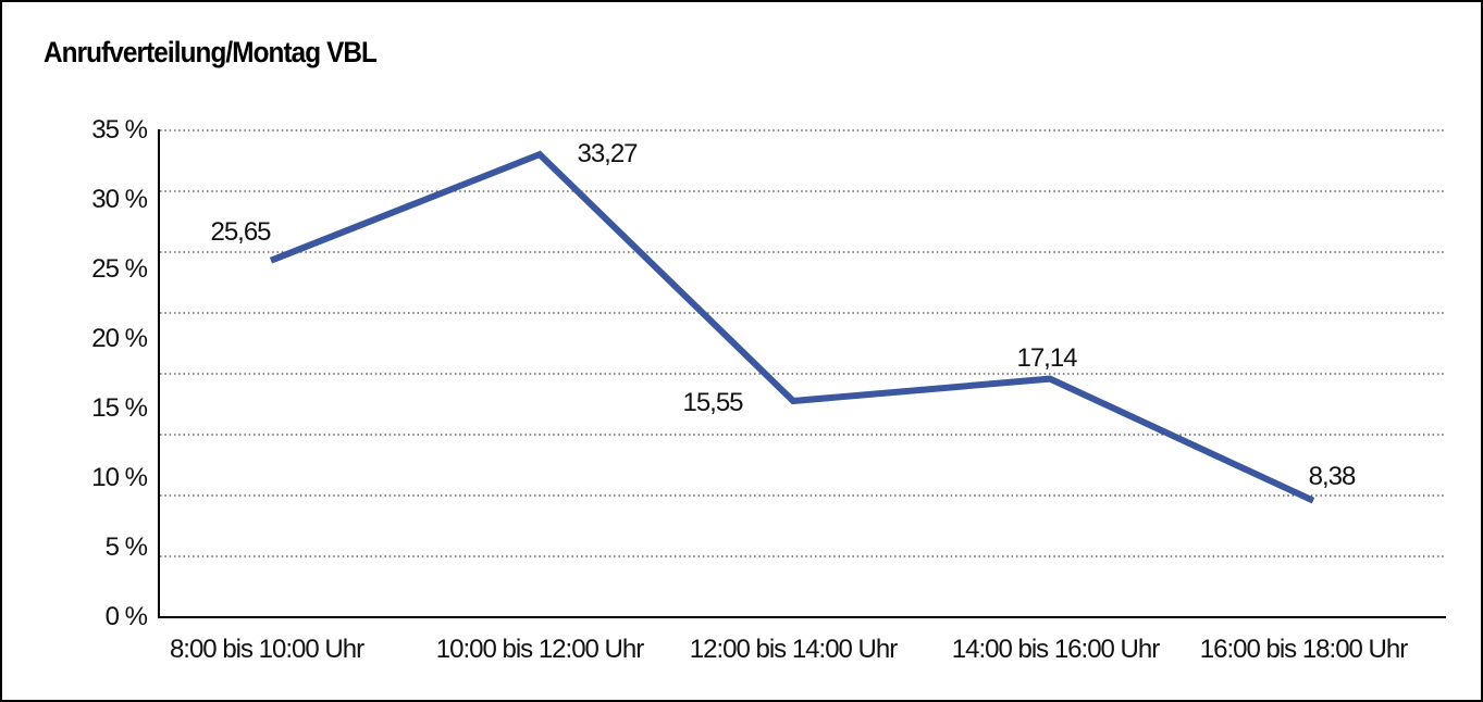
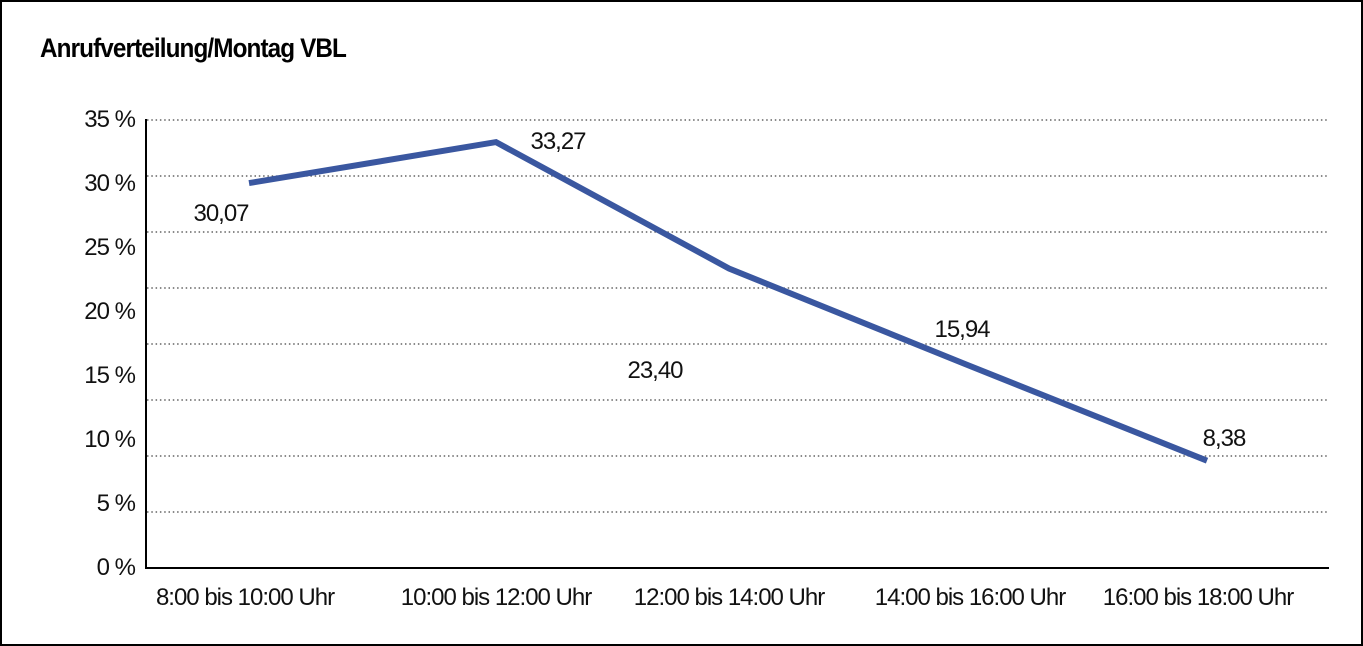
8:00 bis 10:00 Uhr: 25,65 -> 30,07
12:00 bis 14:00 Uhr: 15,55 -> 23,40
14:00 bis 16:00 Uhr: 17,14 -> 15,94
